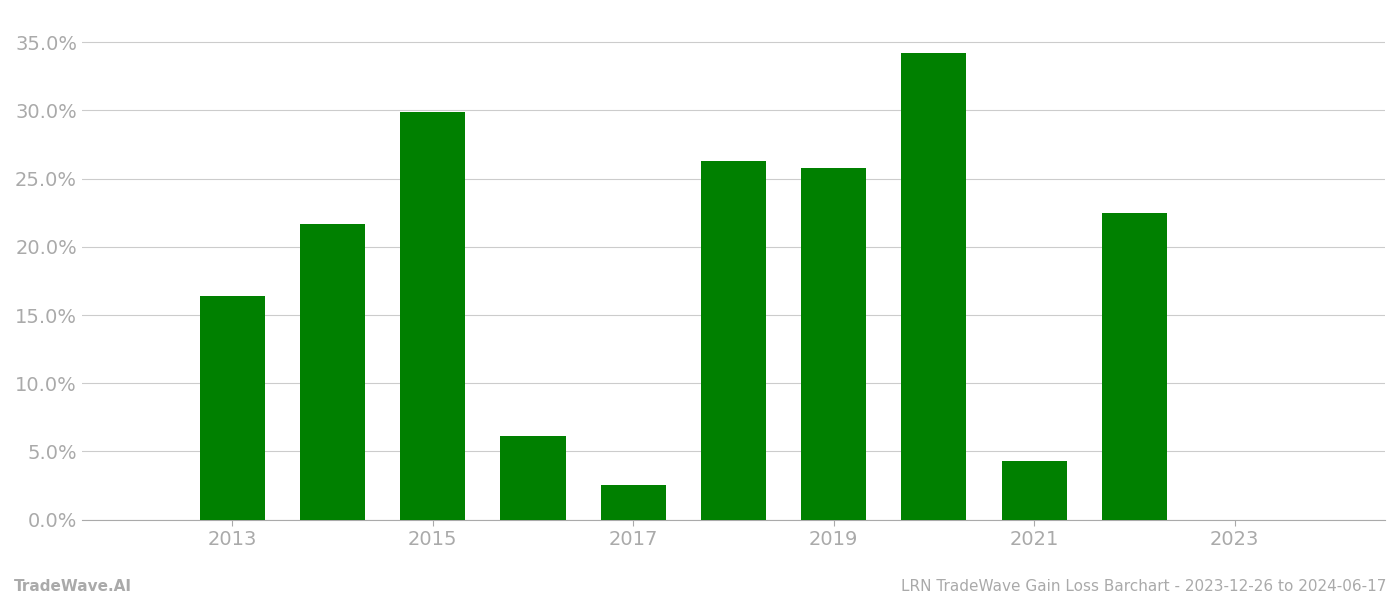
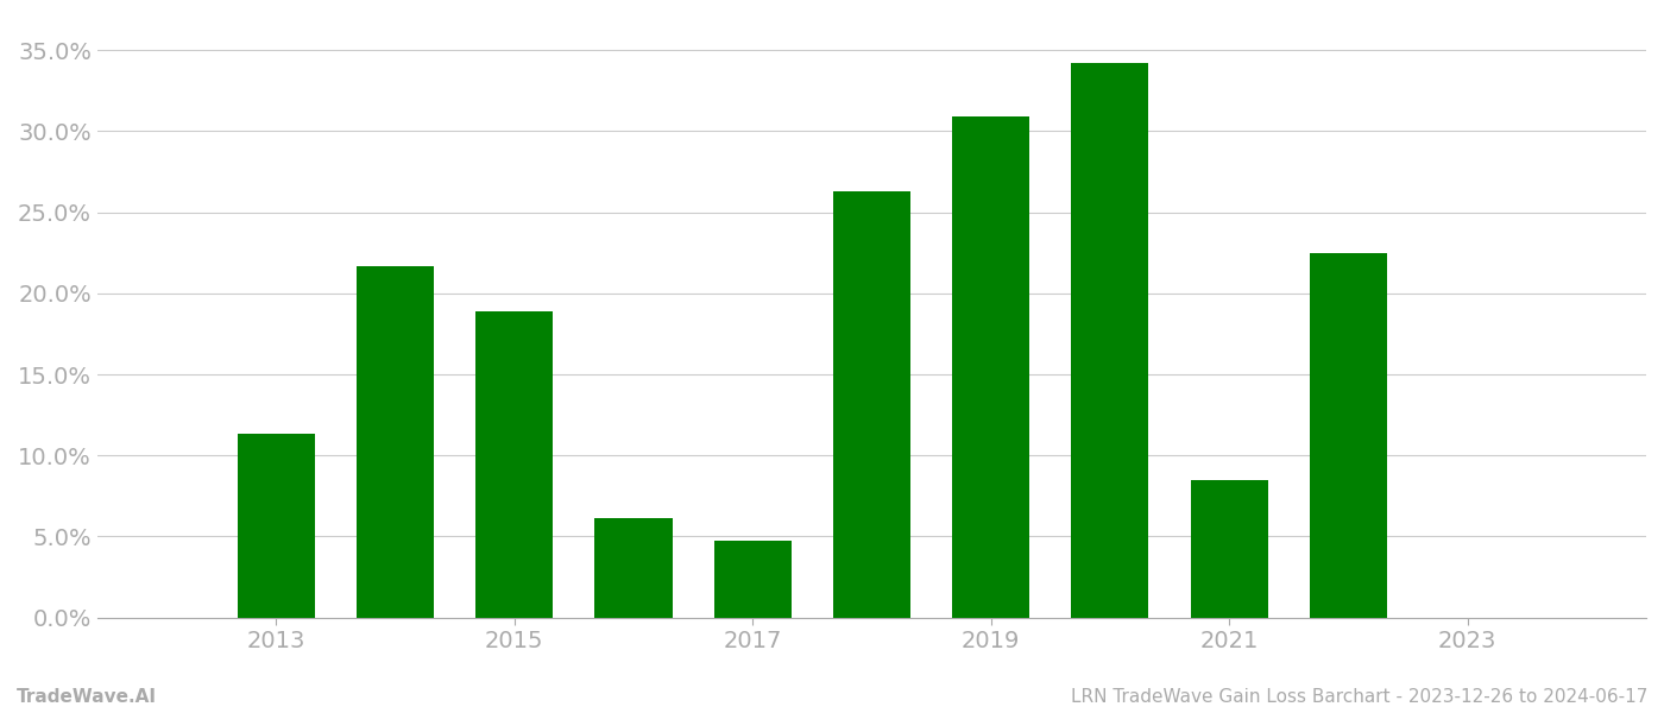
2013: 16.4% -> 11.3%
2015: 29.9% -> 18.9%
2017: 2.5% -> 4.7%
2019: 25.8% -> 30.9%
2021: 4.3% -> 8.5%
